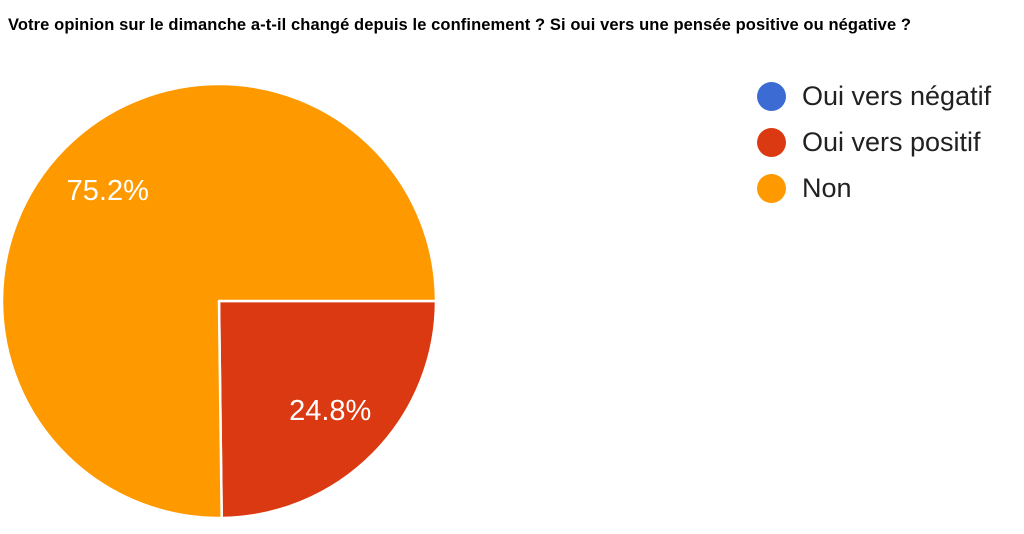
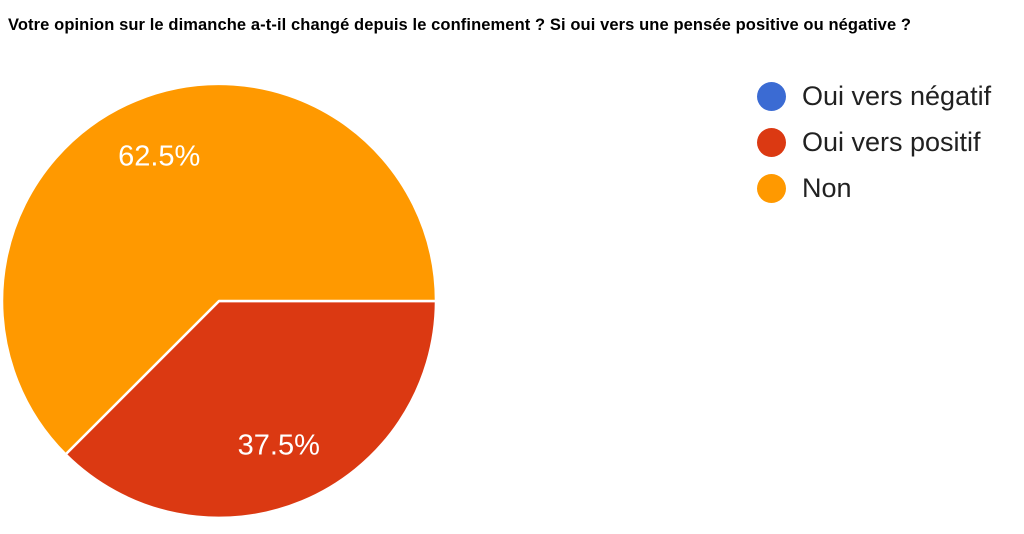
Oui vers positif: 24.8% -> 37.5%
Non: 75.2% -> 62.5%
